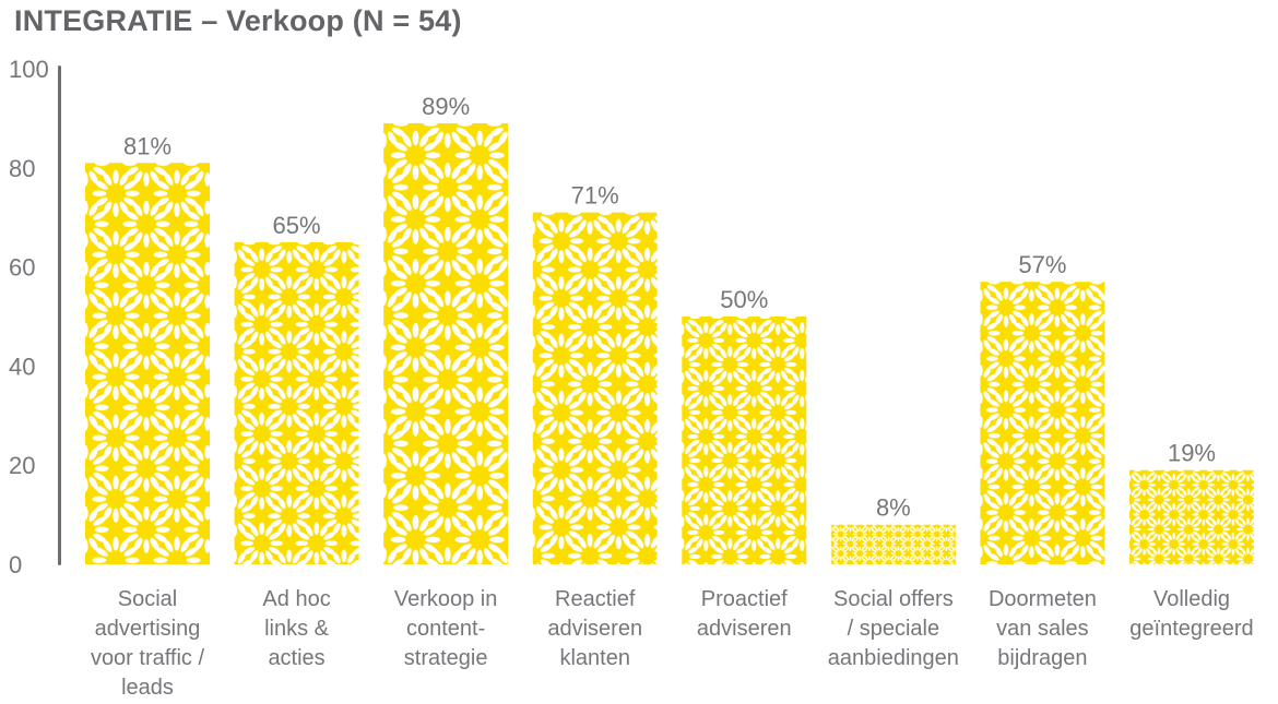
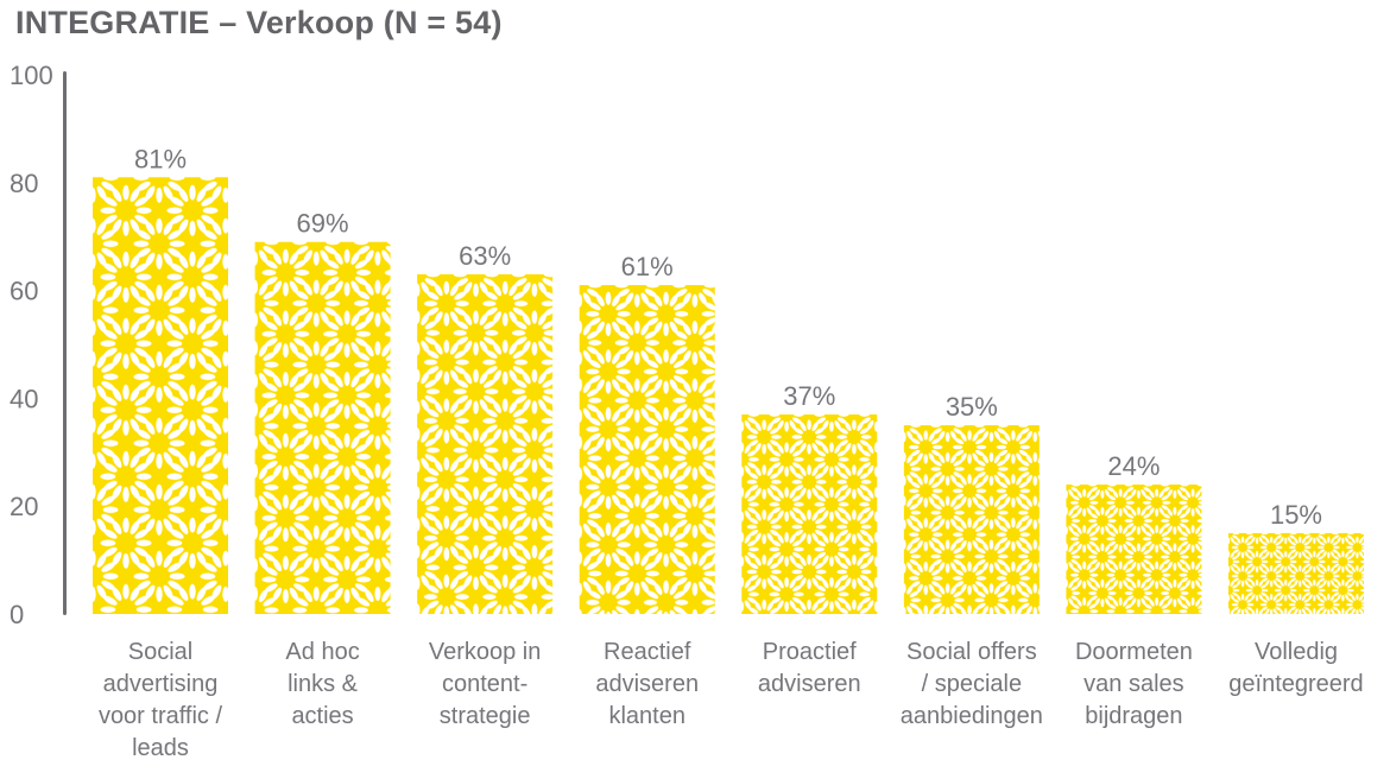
Ad hoc links & acties: 65% -> 69%
Verkoop in content-strategie: 89% -> 63%
Reactief adviseren klanten: 71% -> 61%
Proactief adviseren: 50% -> 37%
Social offers / speciale aanbiedingen: 8% -> 35%
Doormeten van sales bijdragen: 57% -> 24%
Volledig geïntegreerd: 19% -> 15%
